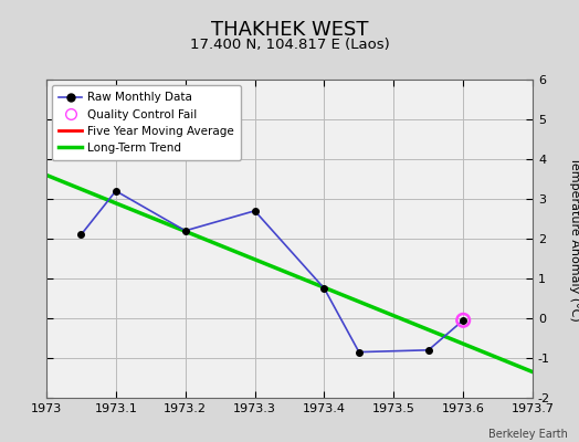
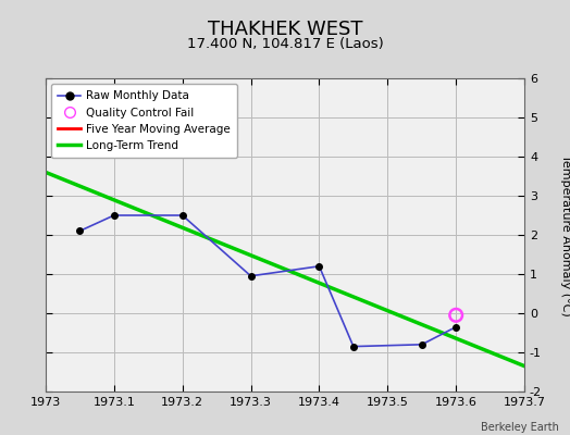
Raw Monthly Data/1973.1: 3.20 -> 2.50
Raw Monthly Data/1973.2: 2.20 -> 2.50
Raw Monthly Data/1973.3: 2.70 -> 0.95
Raw Monthly Data/1973.4: 0.75 -> 1.20
Raw Monthly Data/1973.6: -0.05 -> -0.35
